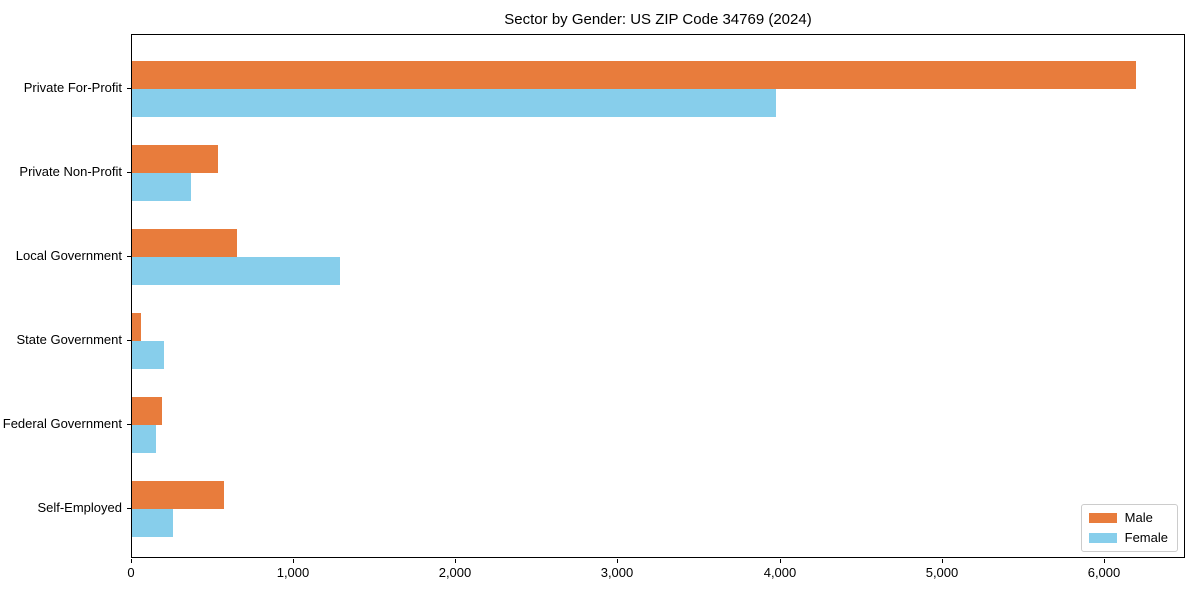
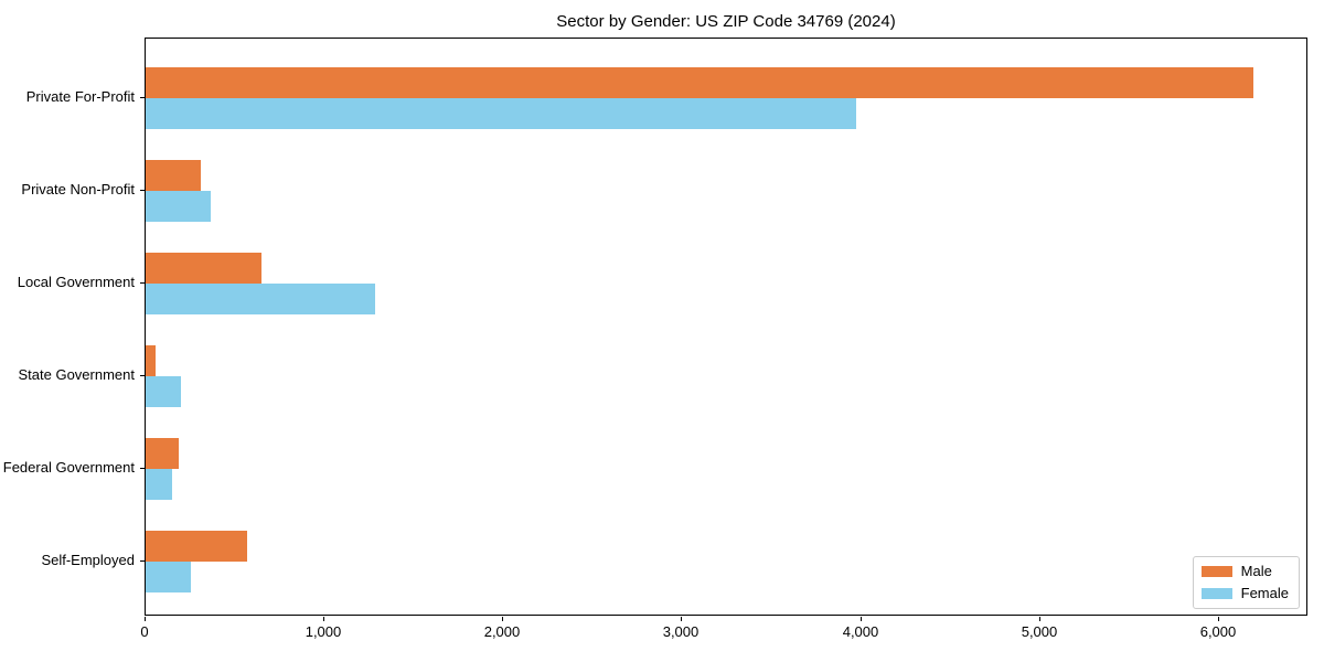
Male/Private Non-Profit: 530 -> 310
